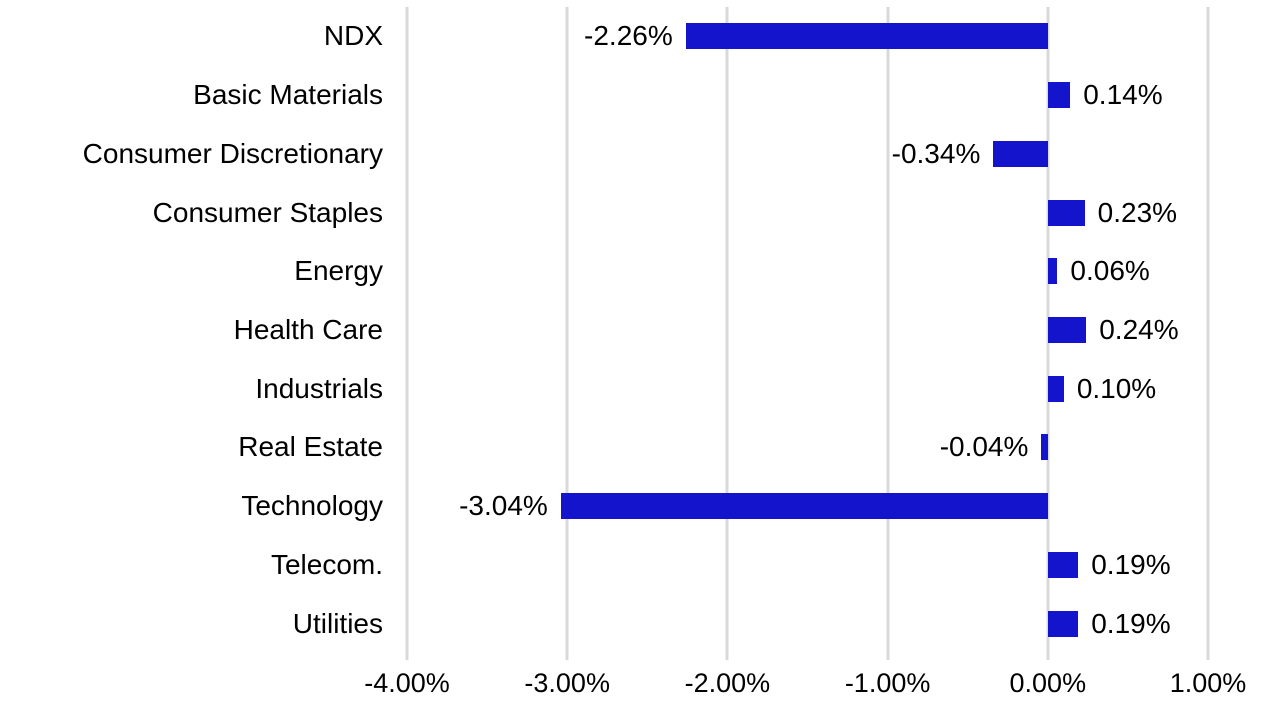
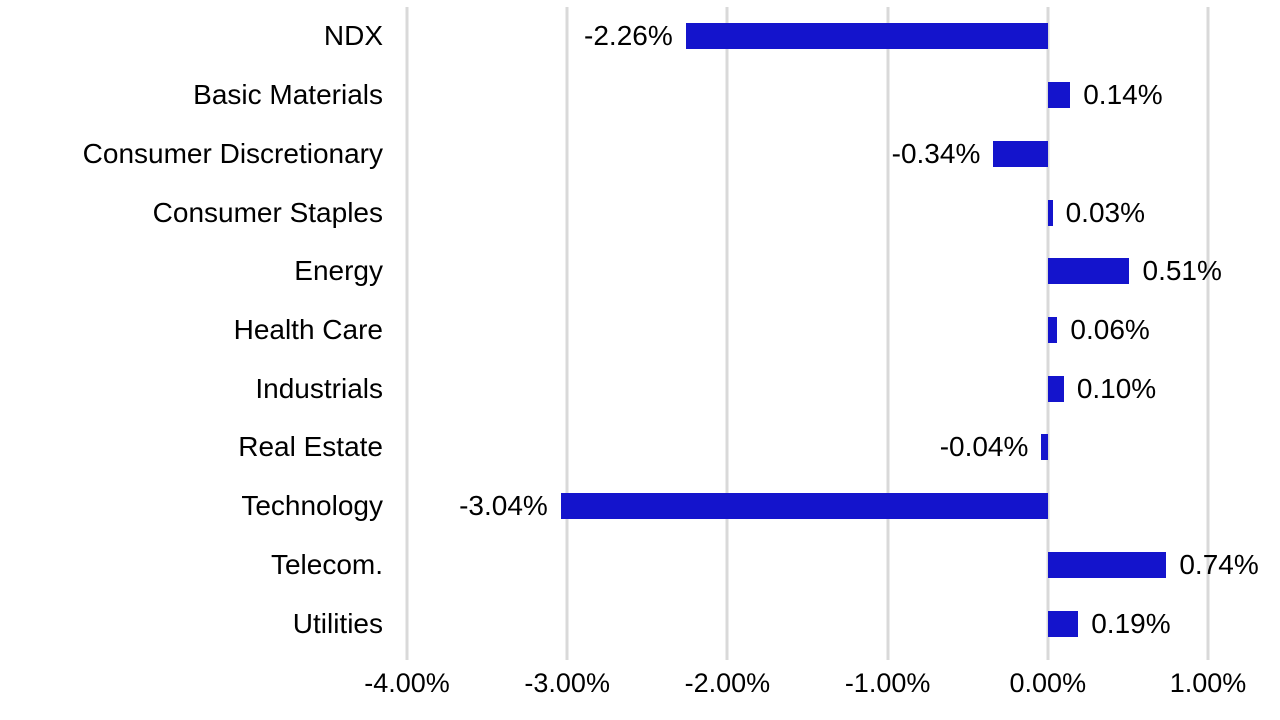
Consumer Staples: 0.23% -> 0.03%
Energy: 0.06% -> 0.51%
Health Care: 0.24% -> 0.06%
Telecom.: 0.19% -> 0.74%
